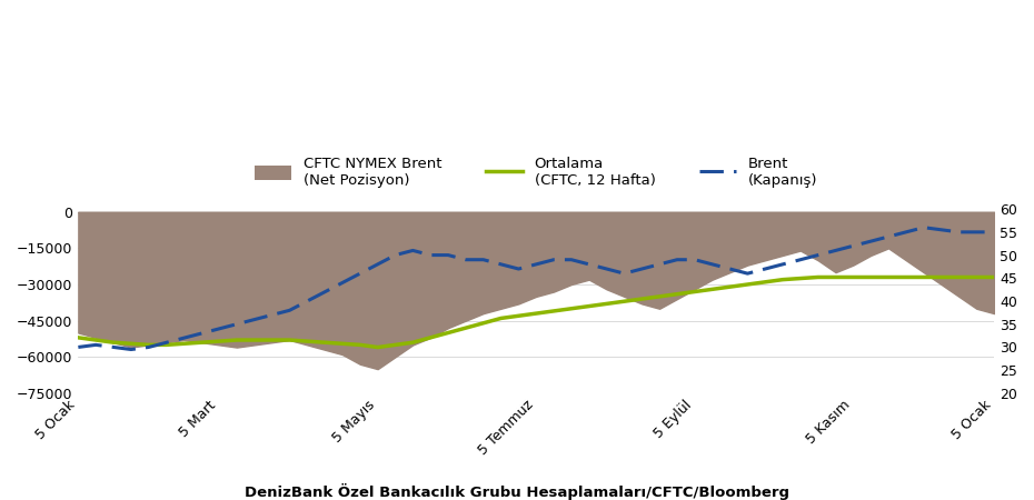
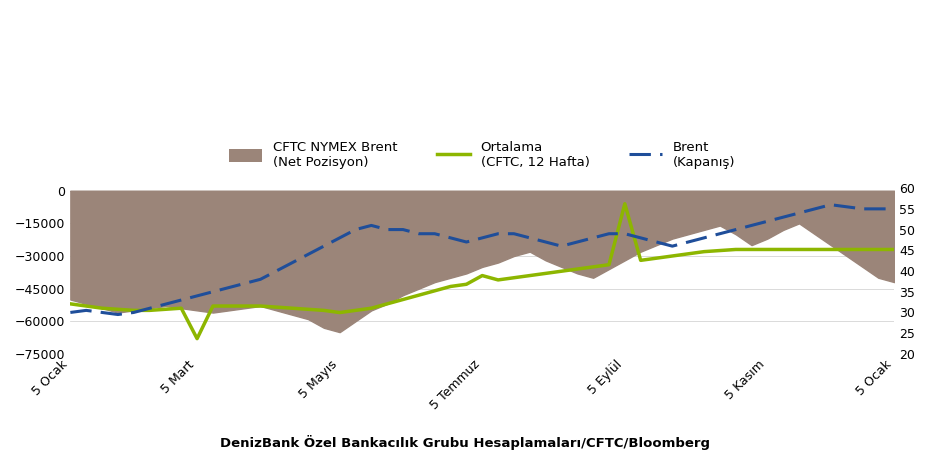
Ortalama (CFTC, 12 Hafta)/5 Mart: -53500 -> -68000
Ortalama (CFTC, 12 Hafta)/5 Temmuz: -42000 -> -39000
Ortalama (CFTC, 12 Hafta)/5 Eylül: -33000 -> -6000
